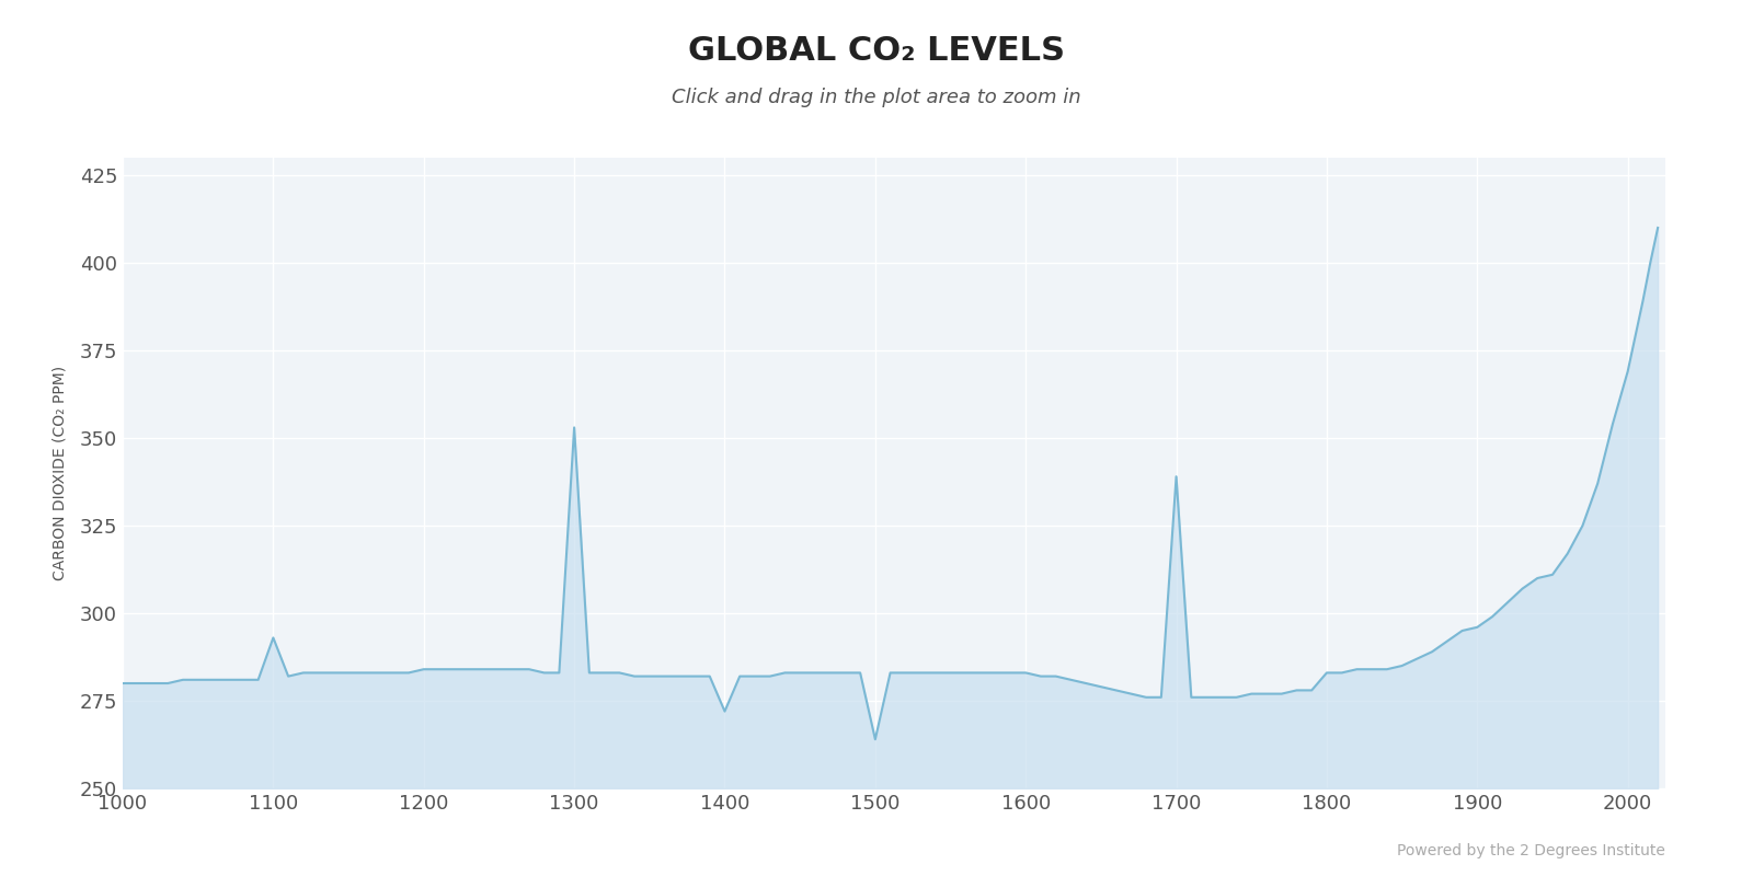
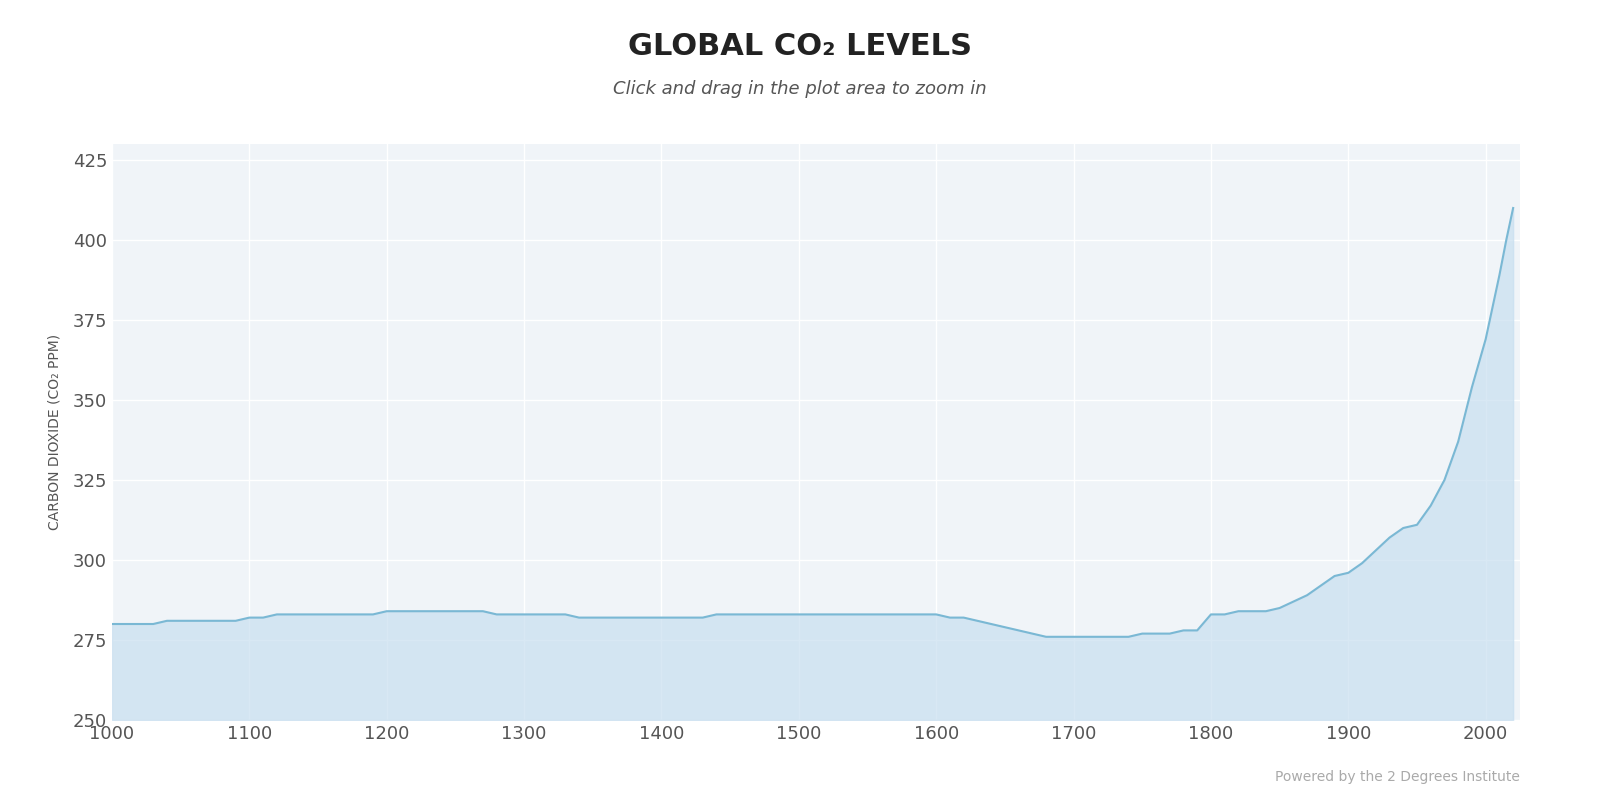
1100: 293 -> 282
1300: 353 -> 283
1400: 272 -> 282
1500: 264 -> 283
1700: 339 -> 276
